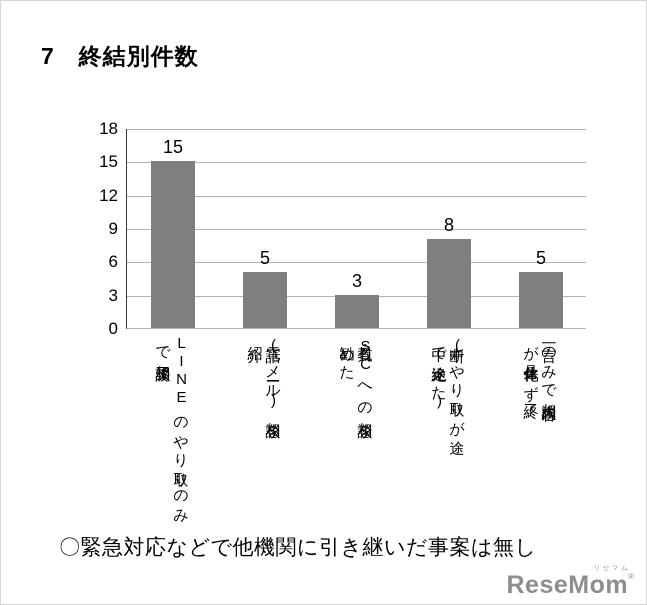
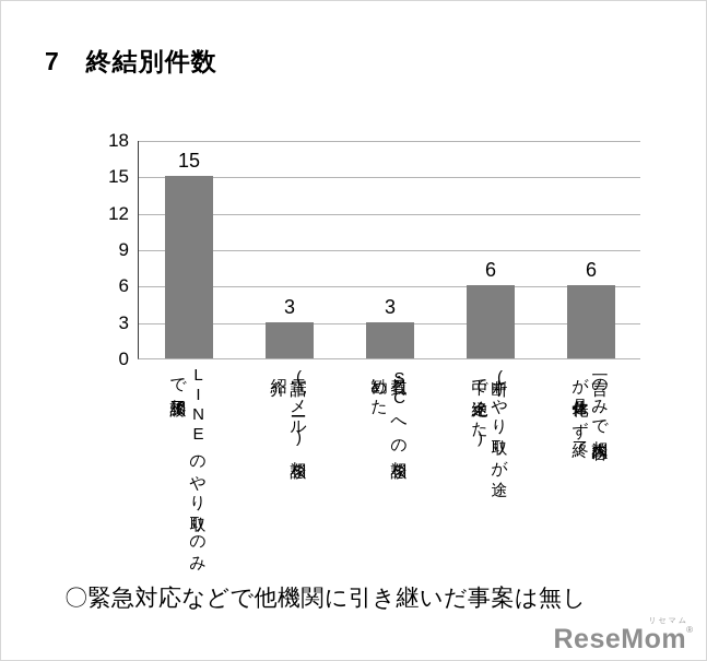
電話(メール)相談を紹介: 5 -> 3
中断(やり取りが途中で途絶えた): 8 -> 6
一言のみで相談内容が具体化せず終了: 5 -> 6
